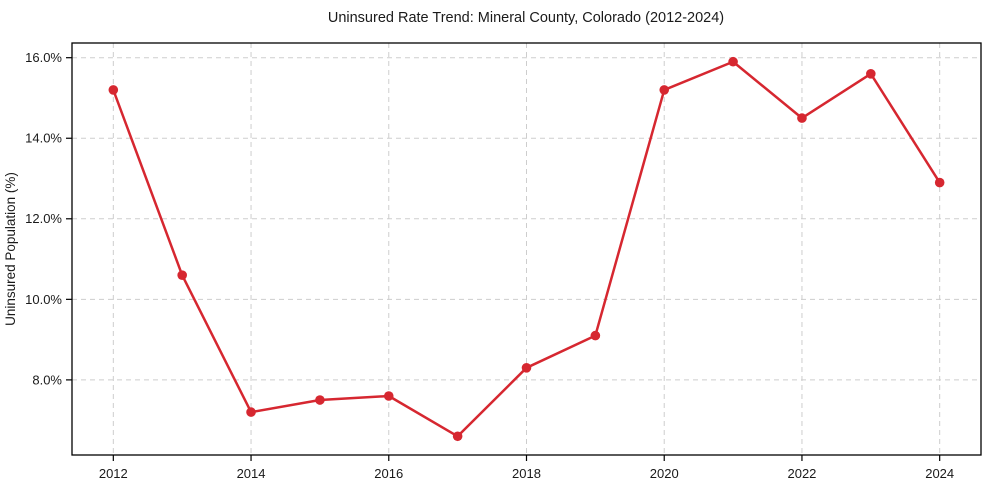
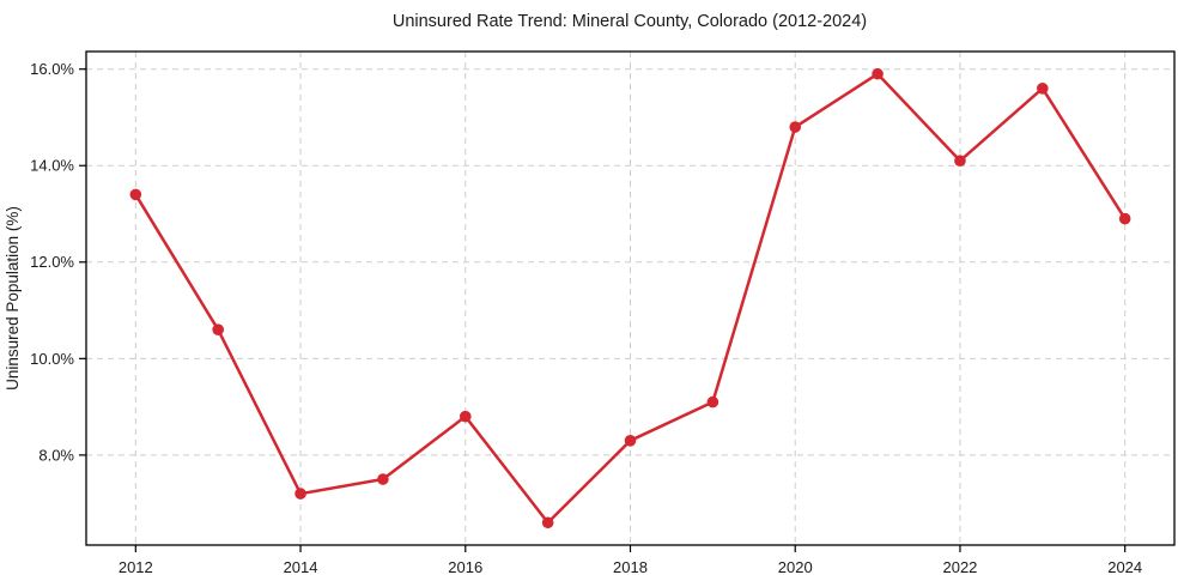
2012: 15.2% -> 13.4%
2016: 7.6% -> 8.8%
2020: 15.2% -> 14.8%
2022: 14.5% -> 14.1%
